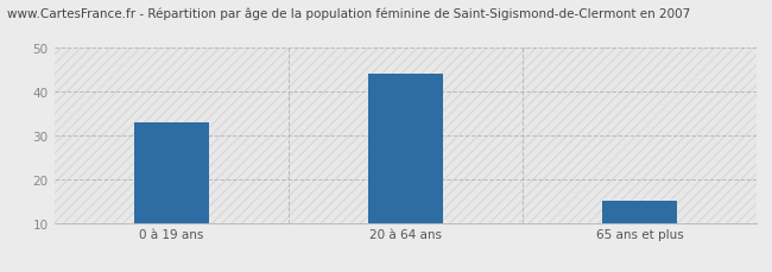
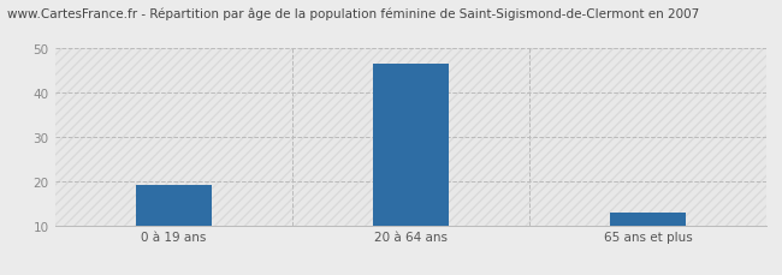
0 à 19 ans: 33.0 -> 19.0
20 à 64 ans: 44.0 -> 46.5
65 ans et plus: 15.0 -> 13.0
